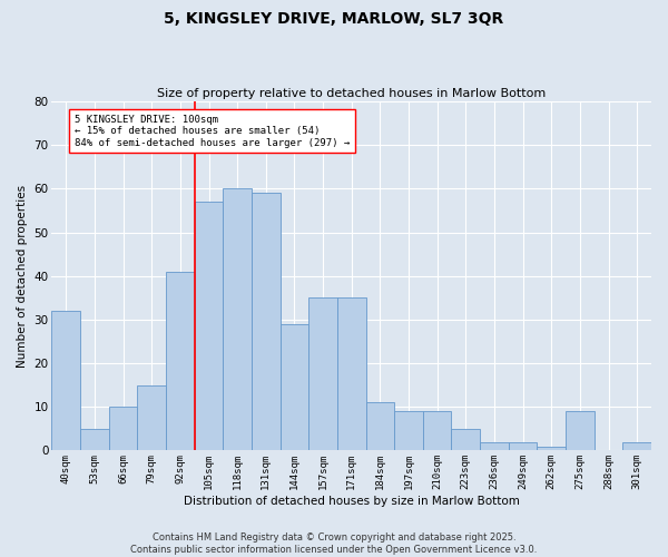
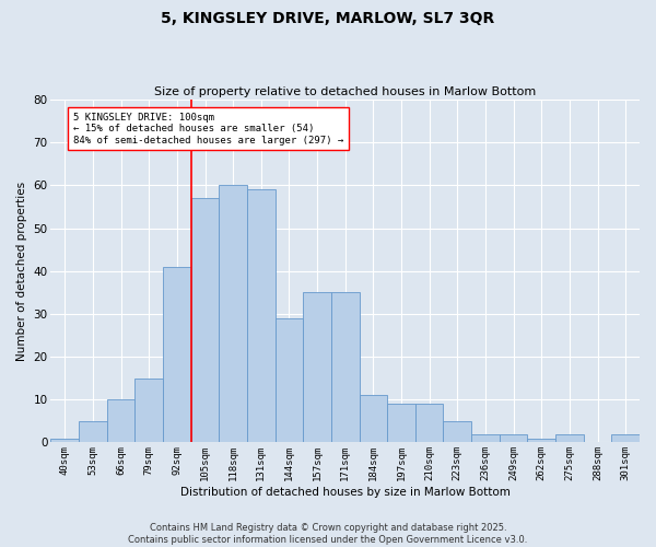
40sqm: 32 -> 1
275sqm: 9 -> 2
